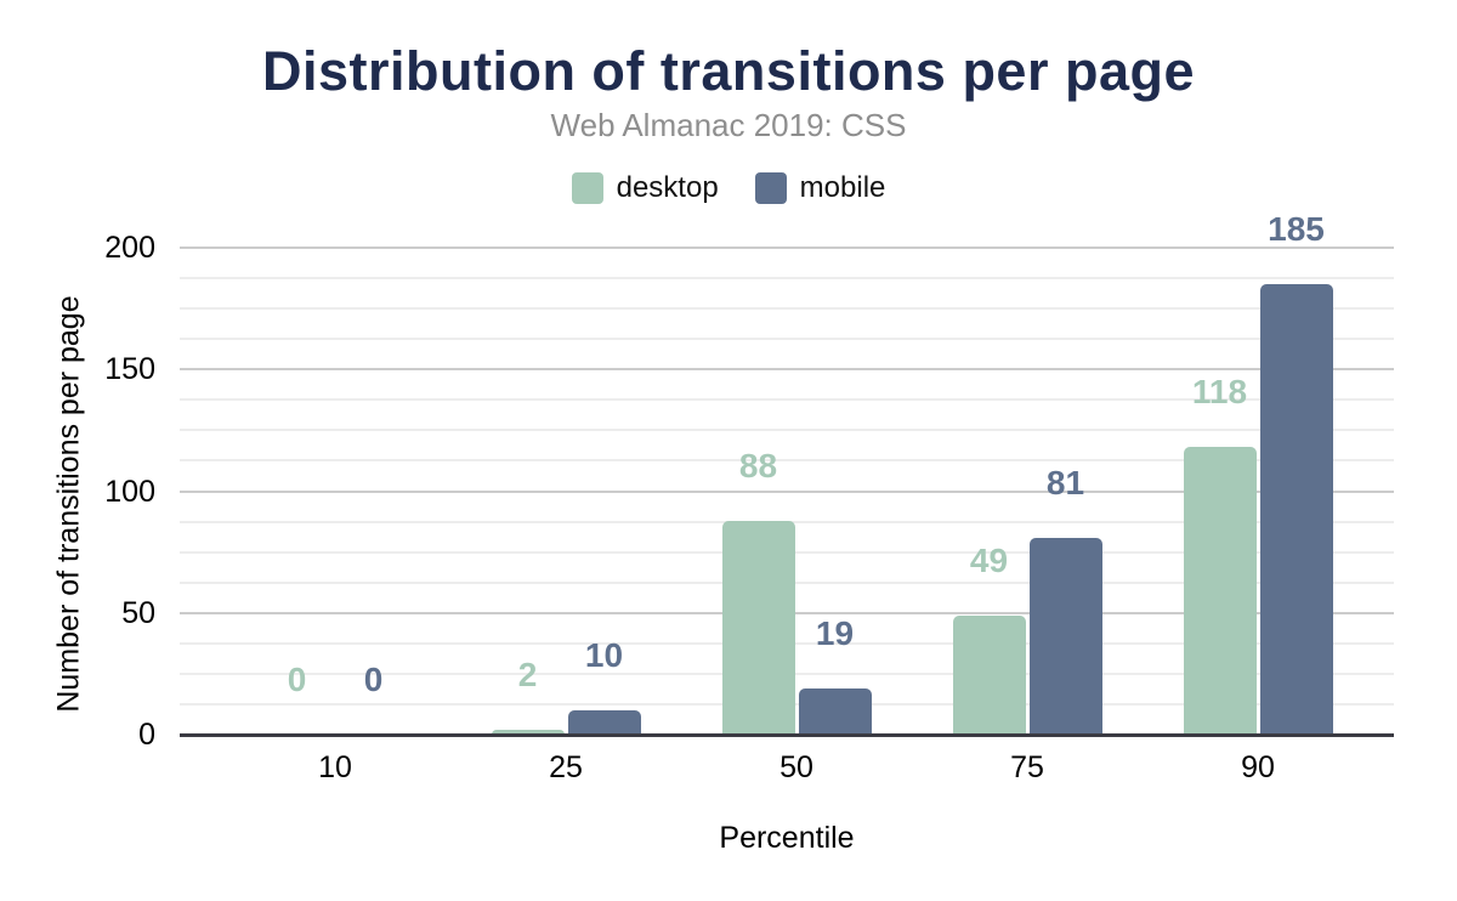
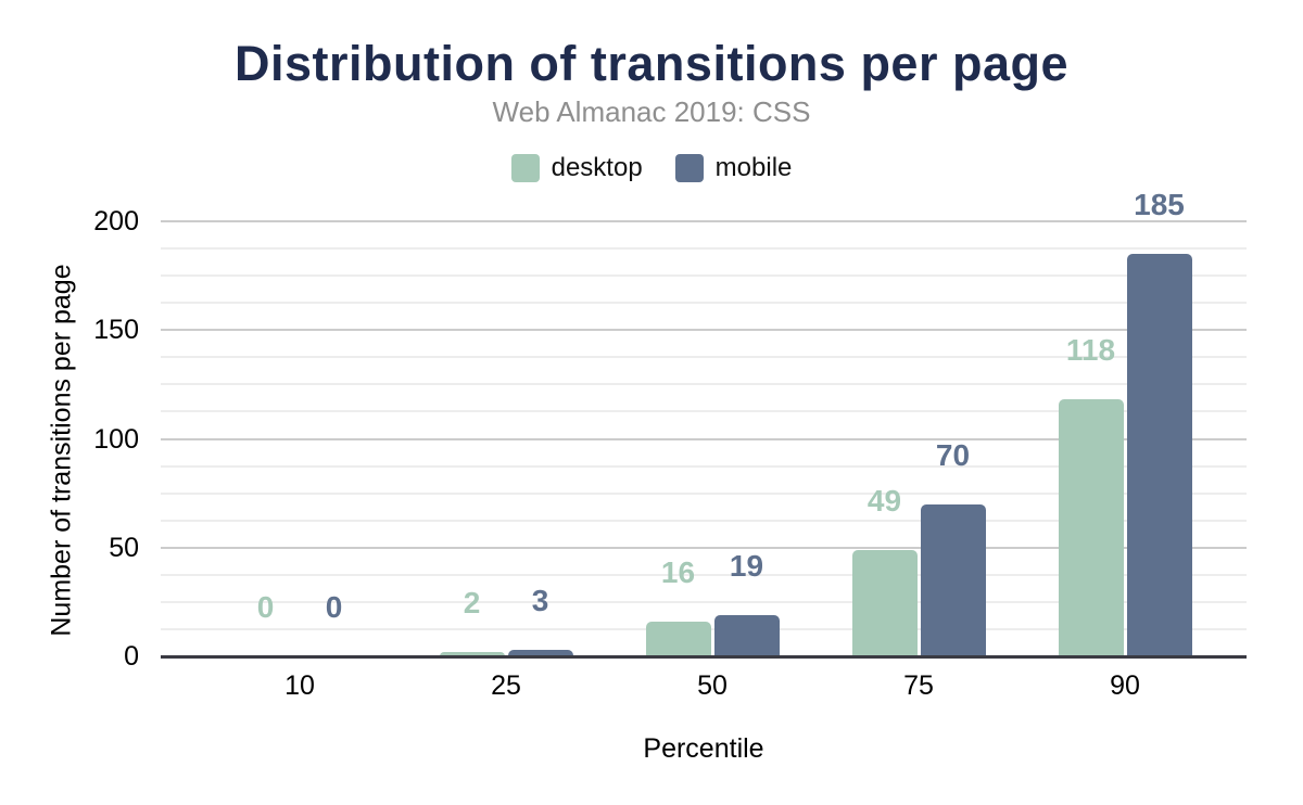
mobile/25: 10 -> 3
desktop/50: 88 -> 16
mobile/75: 81 -> 70
